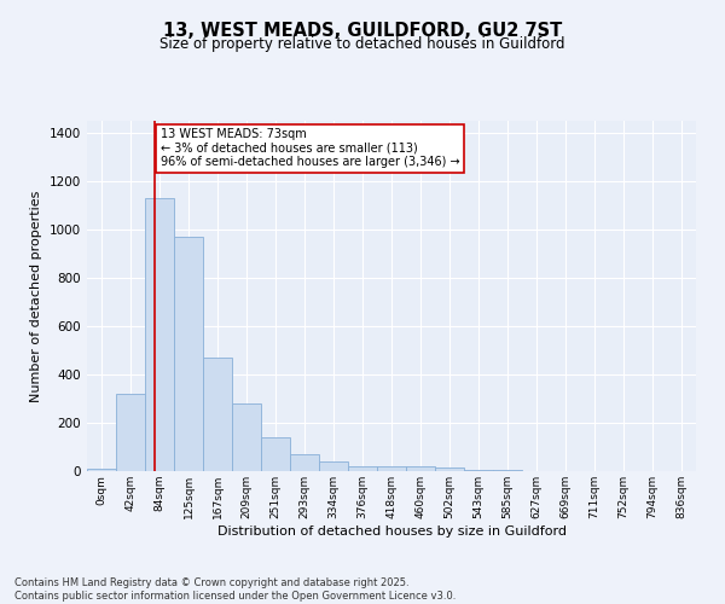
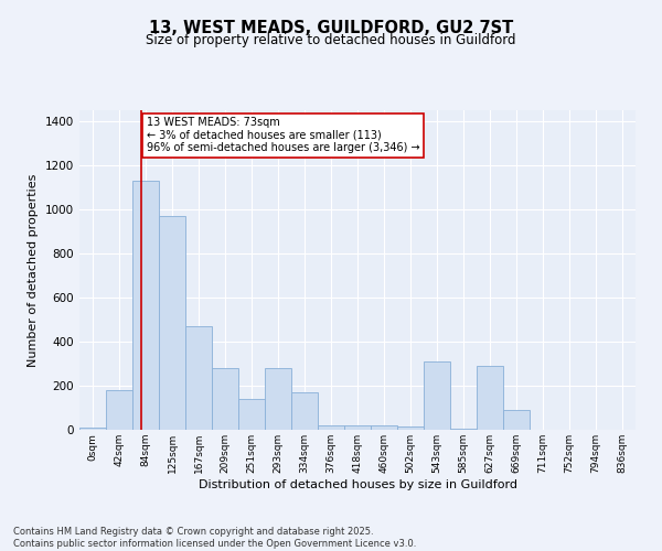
42sqm: 320 -> 180
293sqm: 70 -> 280
334sqm: 40 -> 170
543sqm: 0 -> 310
627sqm: 0 -> 290
669sqm: 0 -> 90
